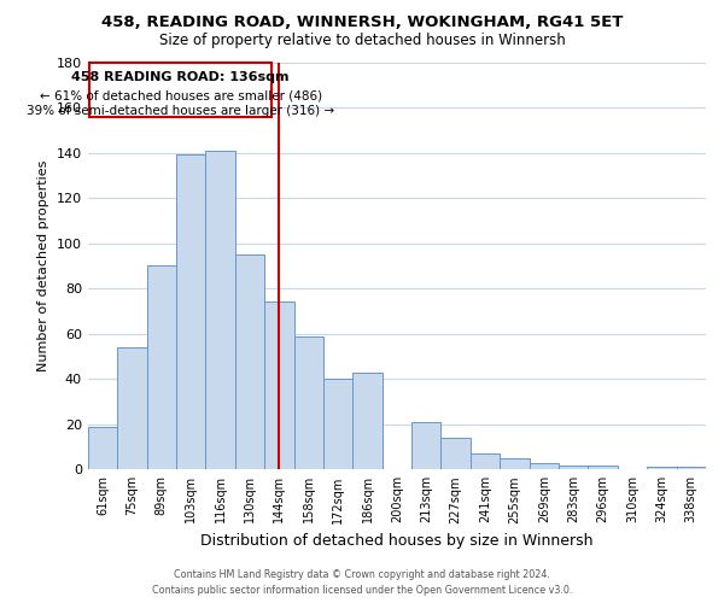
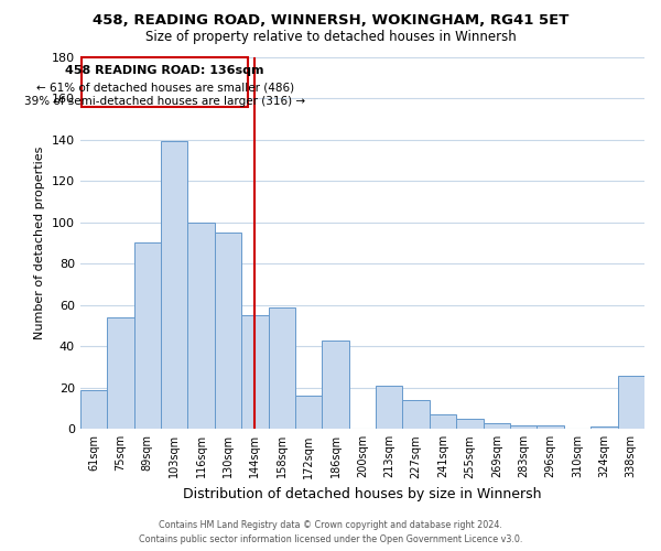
116sqm: 141 -> 100
144sqm: 74 -> 55
172sqm: 40 -> 16
338sqm: 1 -> 26
